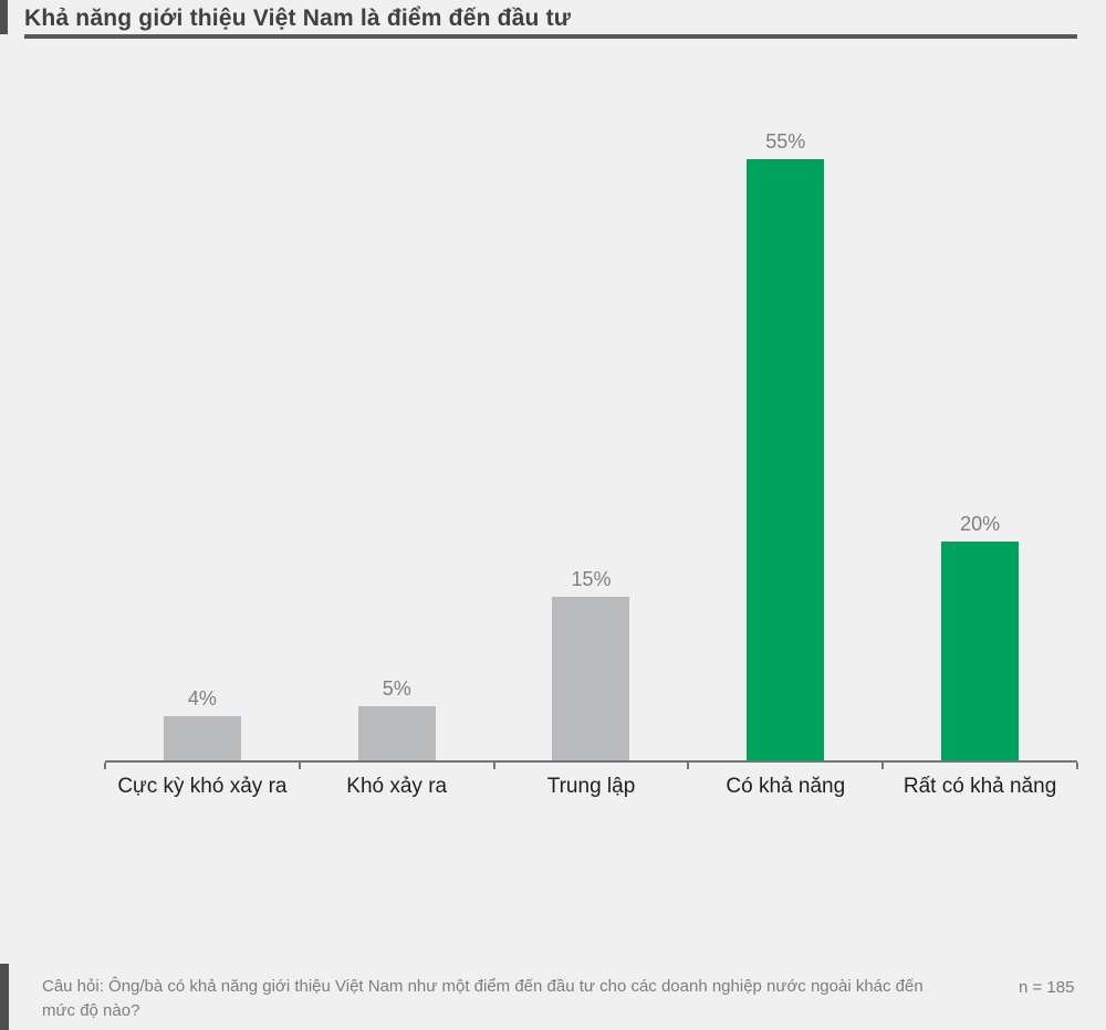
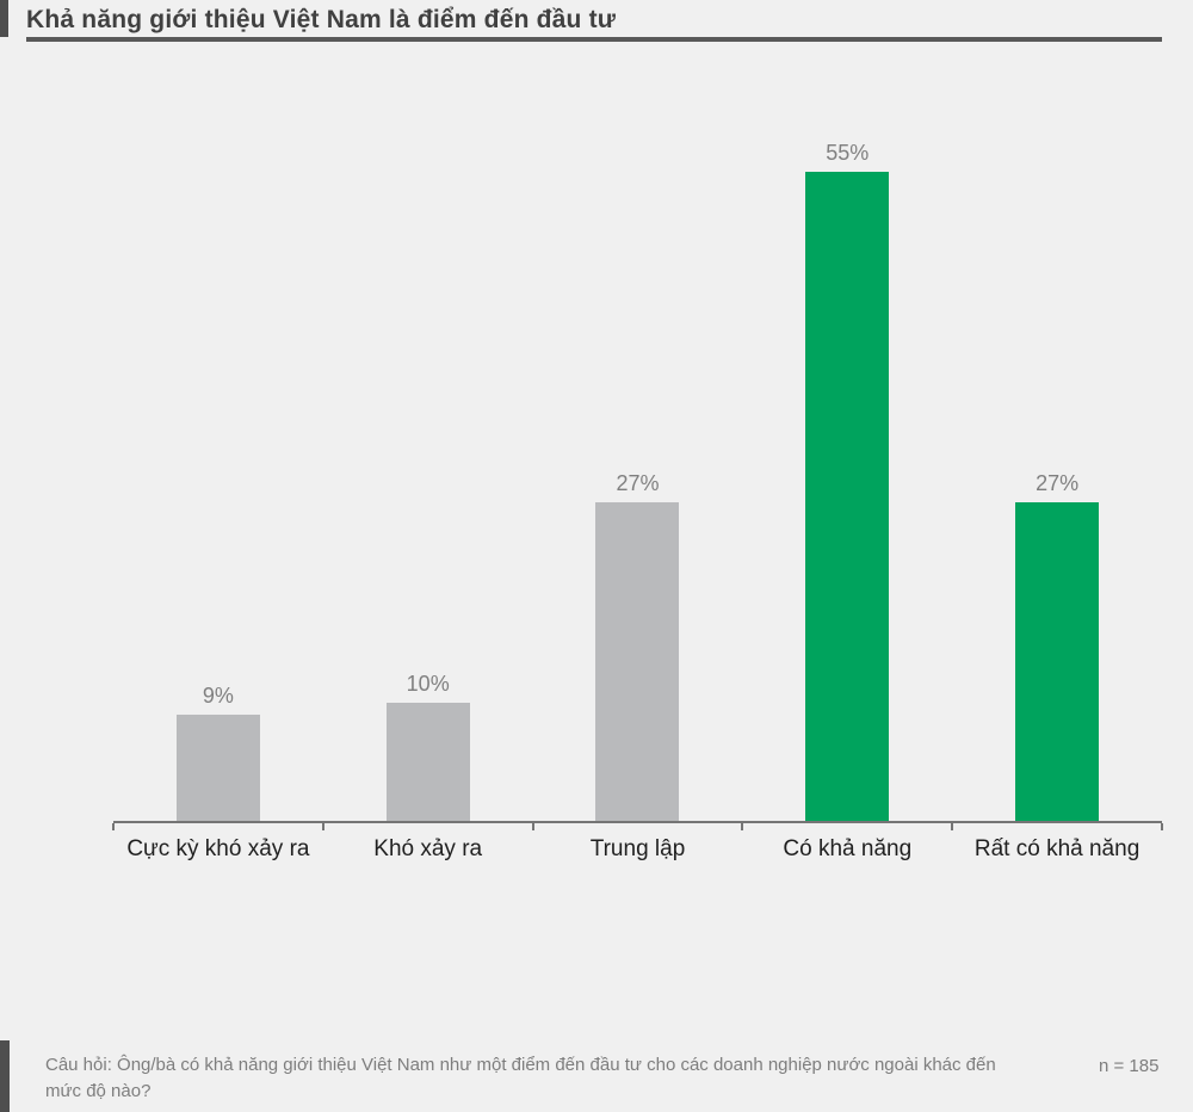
Cực kỳ khó xảy ra: 4% -> 9%
Khó xảy ra: 5% -> 10%
Trung lập: 15% -> 27%
Rất có khả năng: 20% -> 27%
